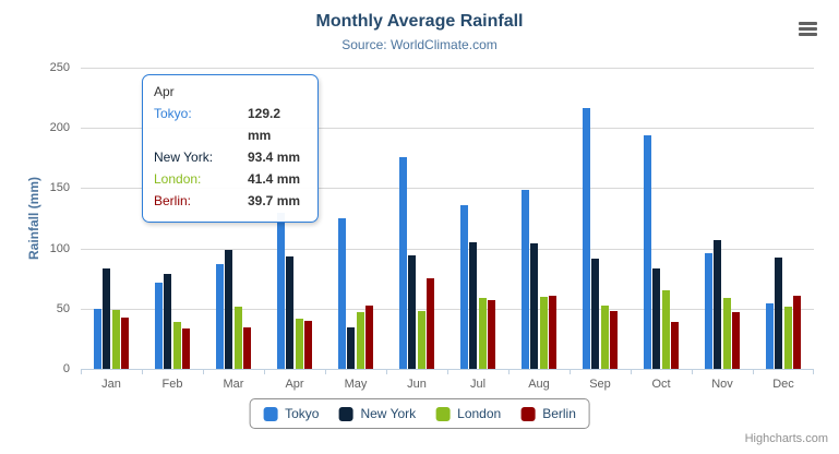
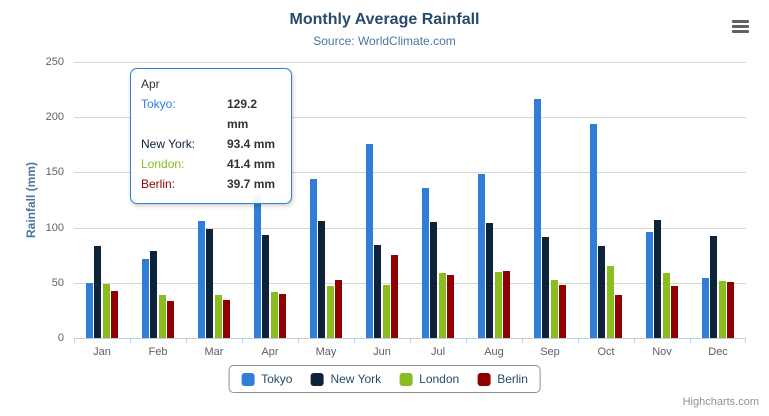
Tokyo/Mar: 87 -> 106
London/Mar: 52 -> 39
Tokyo/May: 125 -> 144
New York/May: 34 -> 106
New York/Jun: 94 -> 84
Berlin/Dec: 61 -> 51
